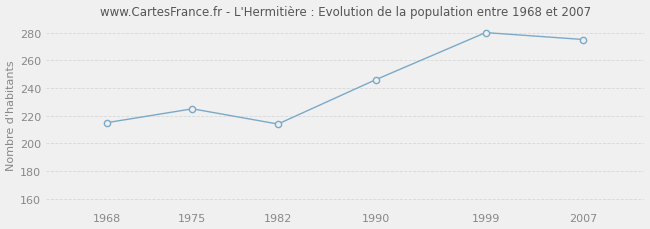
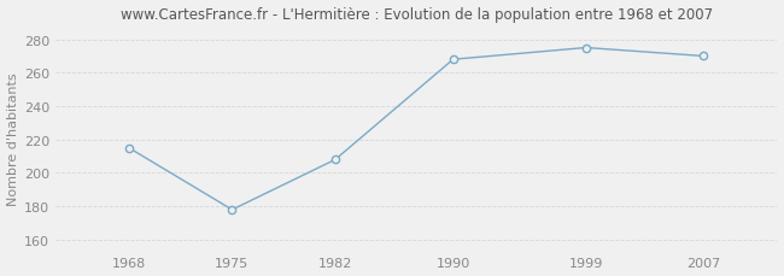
1975: 225 -> 178
1982: 214 -> 208
1990: 246 -> 268
1999: 280 -> 275
2007: 275 -> 270
